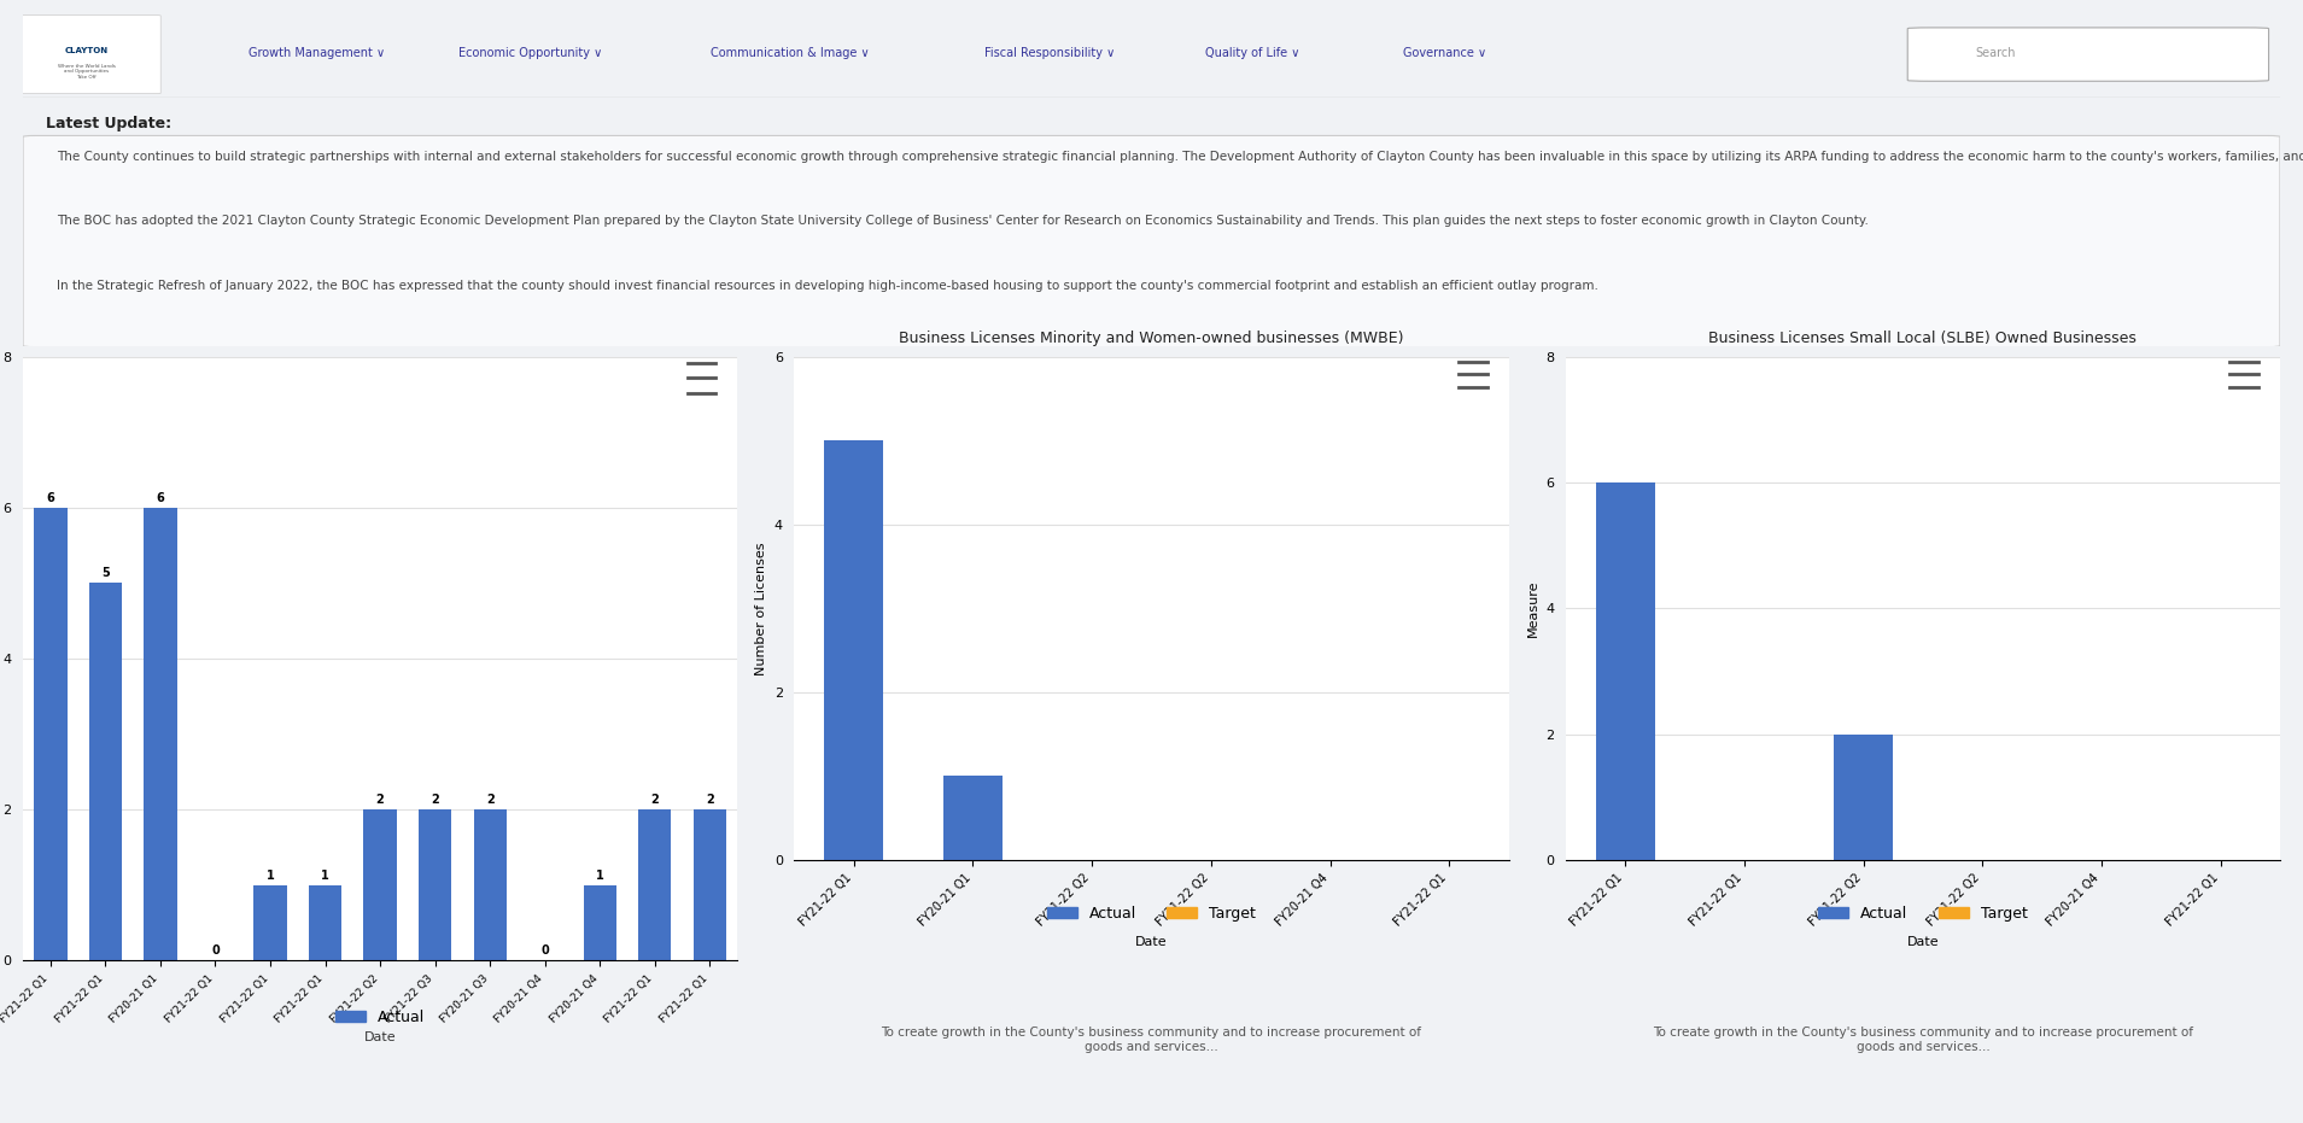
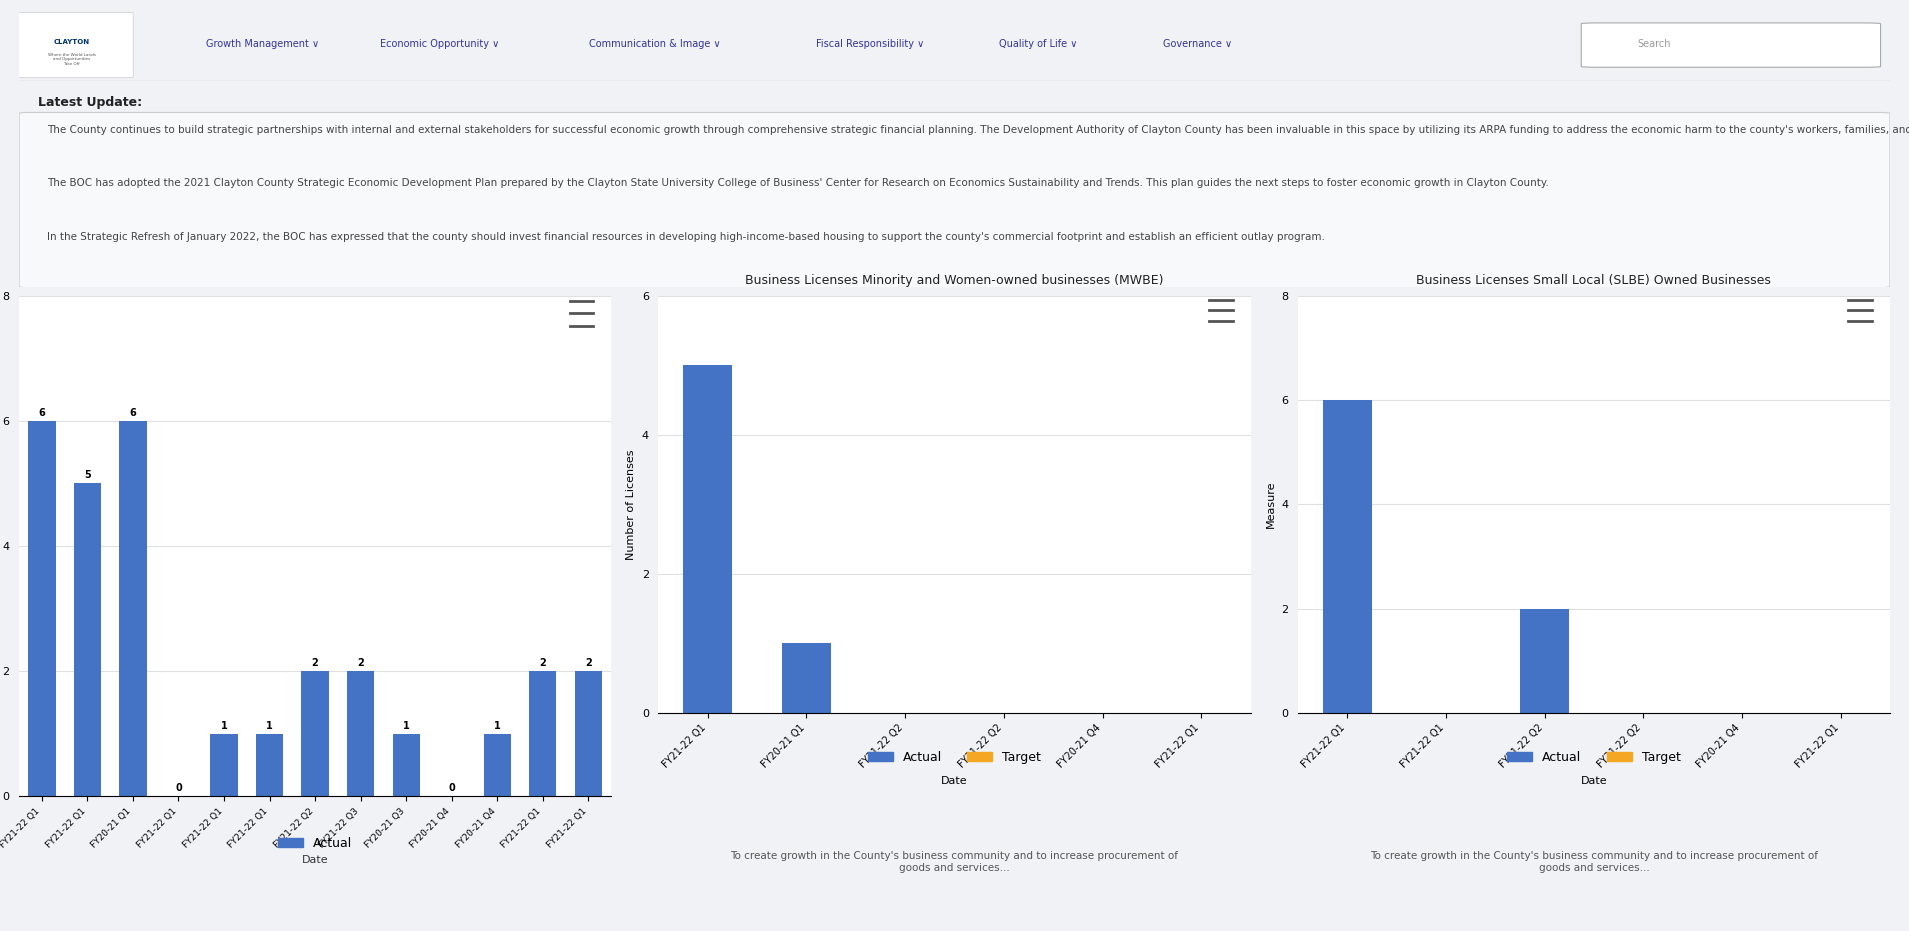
FY20-21 Q3: 2 -> 1
